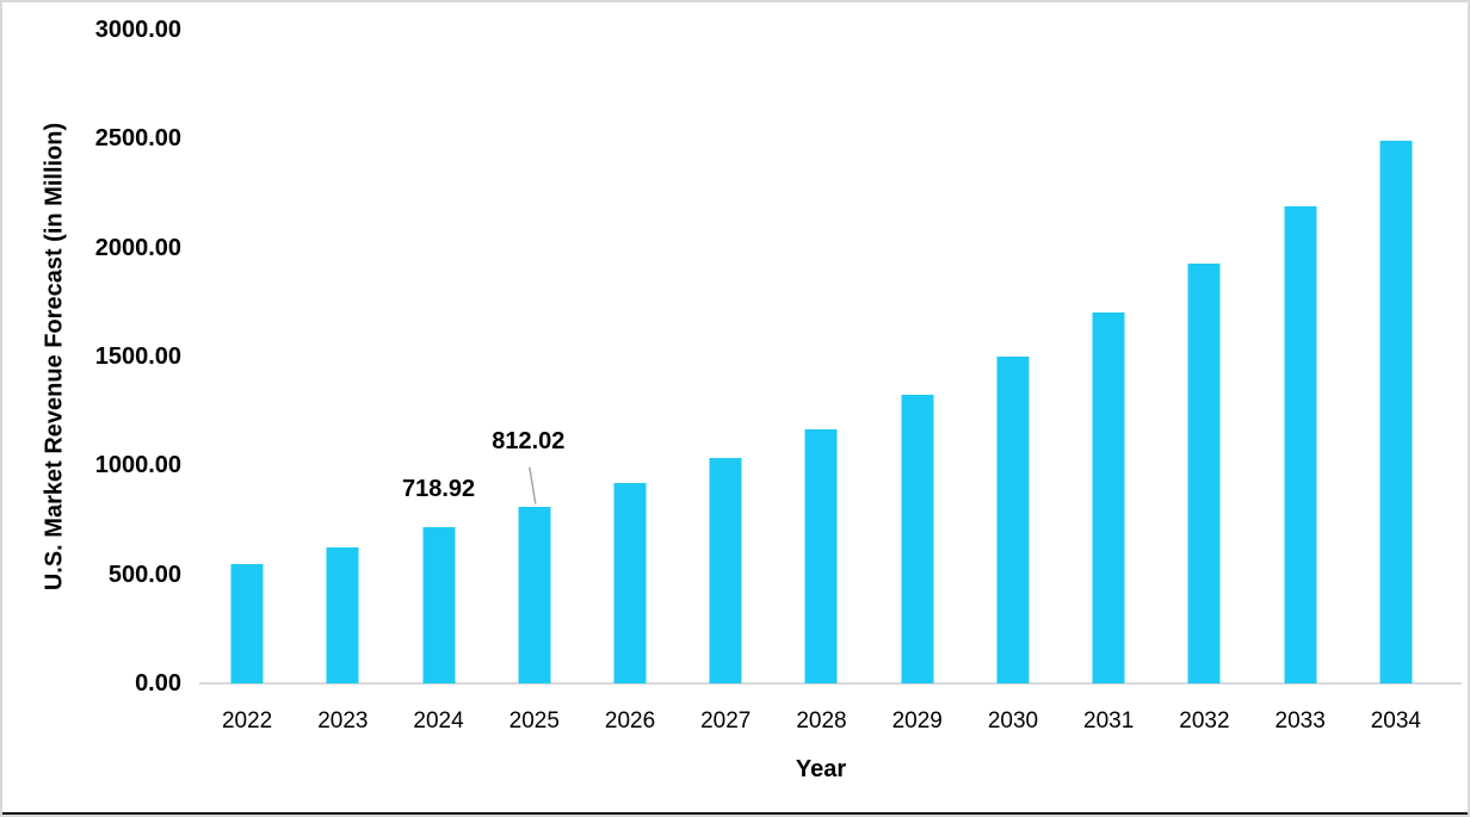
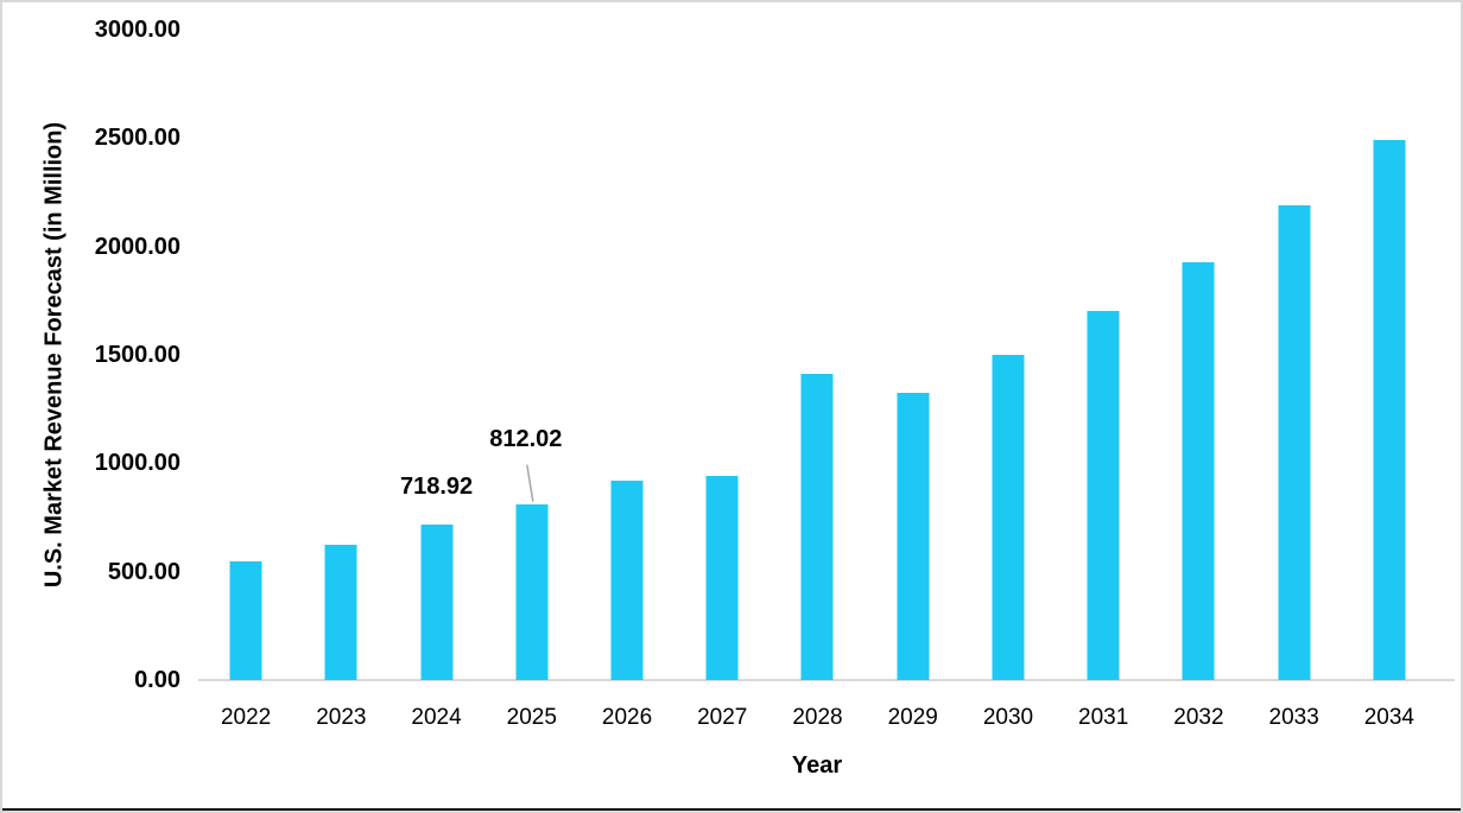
2027: 1040 -> 940
2028: 1170 -> 1410
